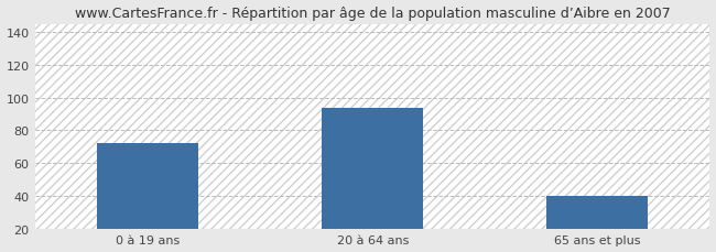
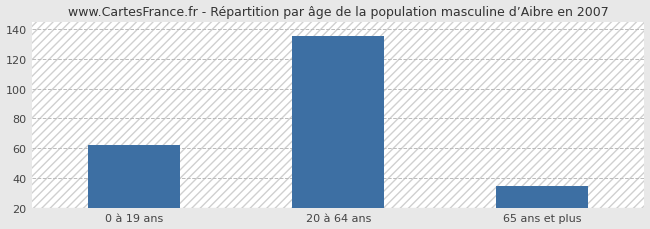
0 à 19 ans: 72 -> 62
20 à 64 ans: 94 -> 135
65 ans et plus: 40 -> 35
